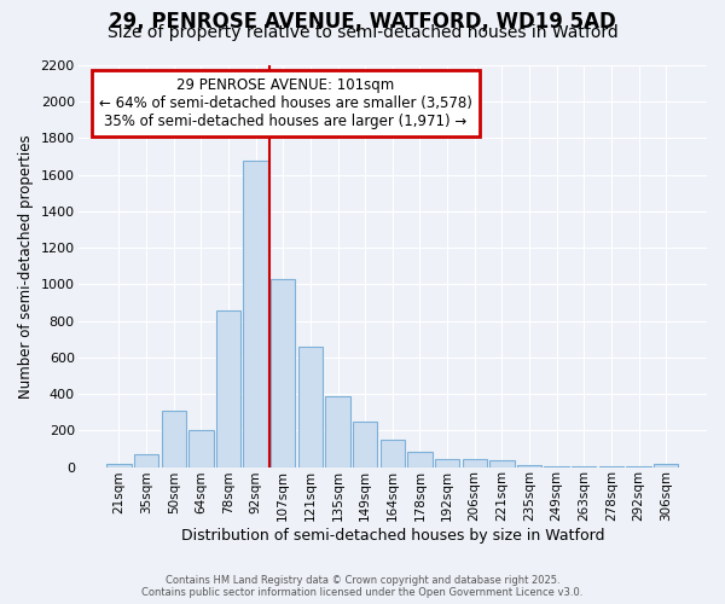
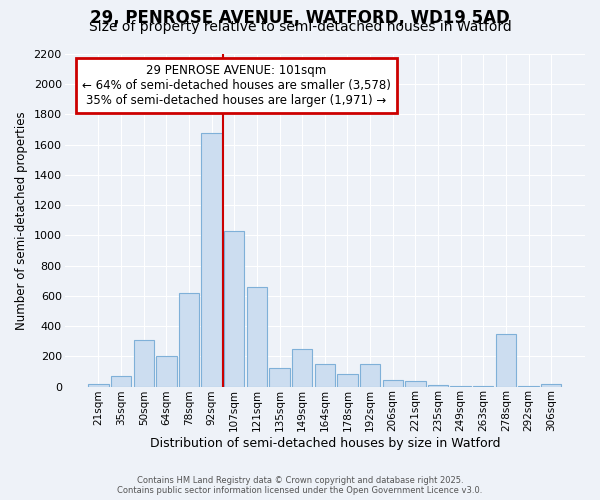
78sqm: 860 -> 620
135sqm: 390 -> 120
192sqm: 40 -> 150
278sqm: 0 -> 350
